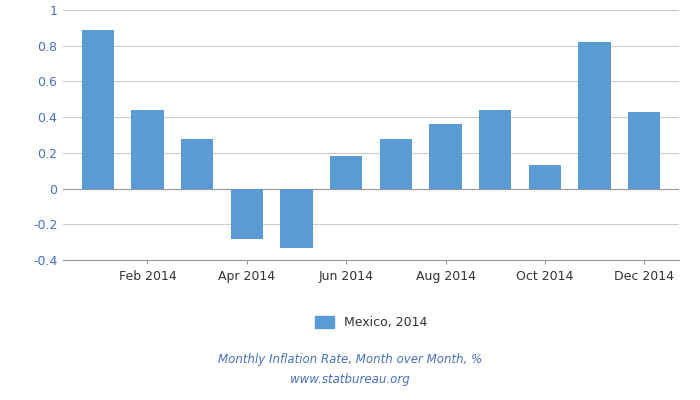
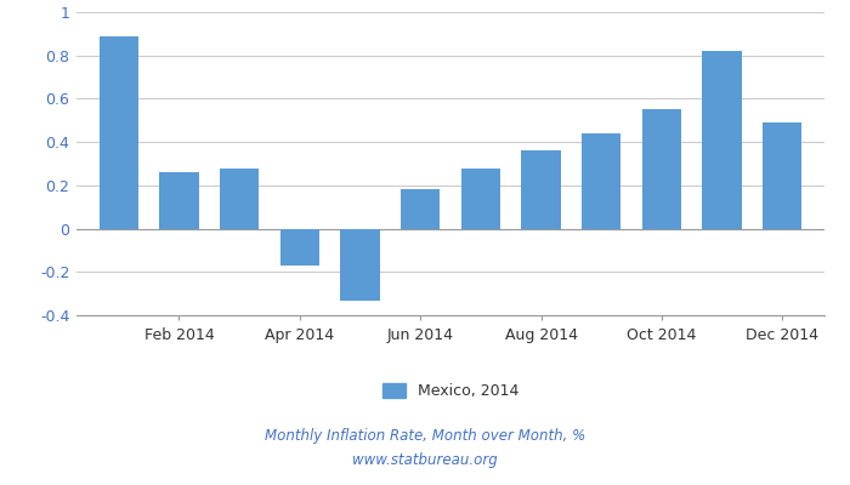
Feb 2014: 0.44 -> 0.26
Apr 2014: -0.28 -> -0.17
Oct 2014: 0.13 -> 0.55
Dec 2014: 0.43 -> 0.49
